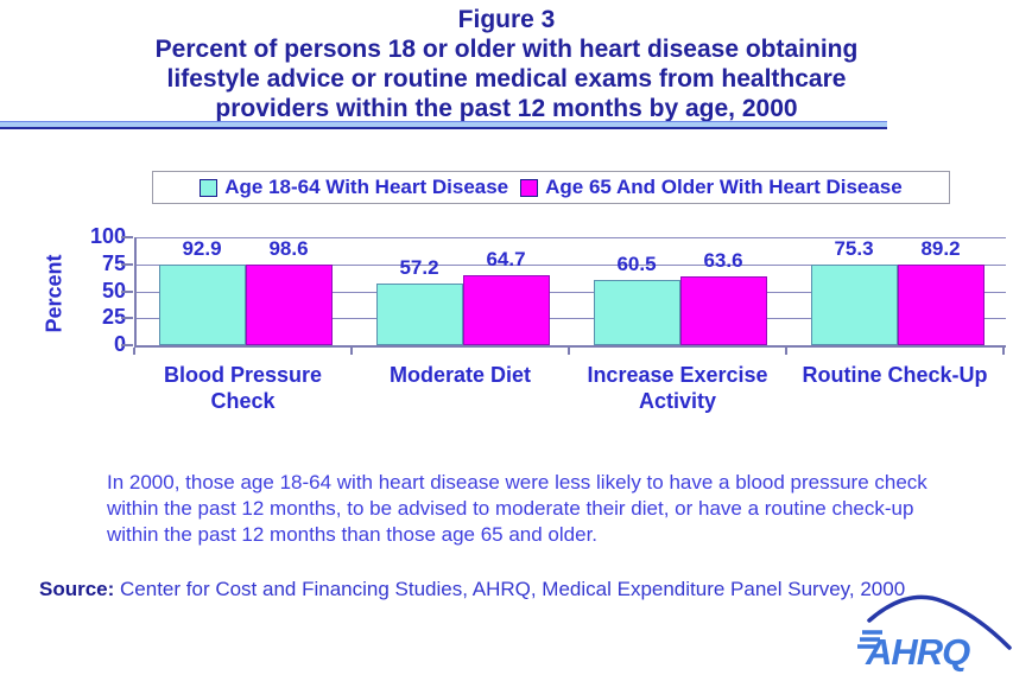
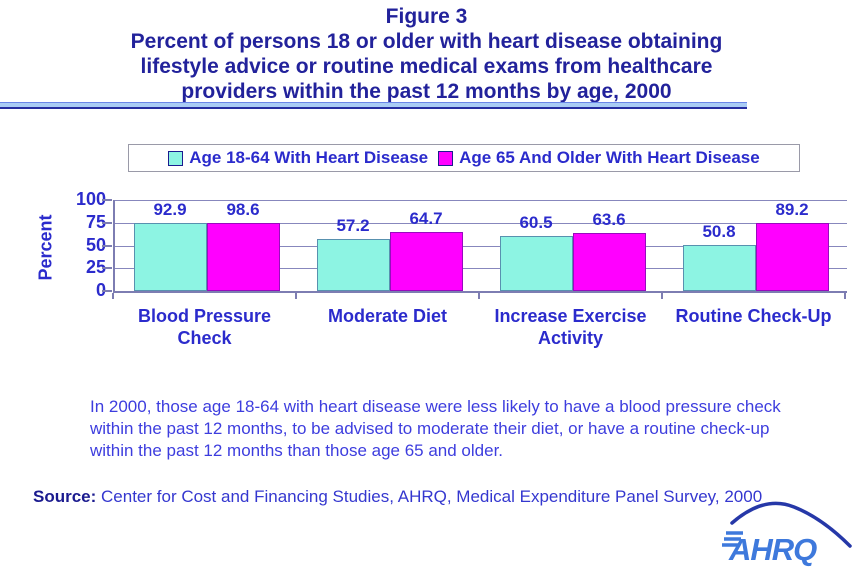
Age 18-64 With Heart Disease/Routine Check-Up: 75.3 -> 50.8
